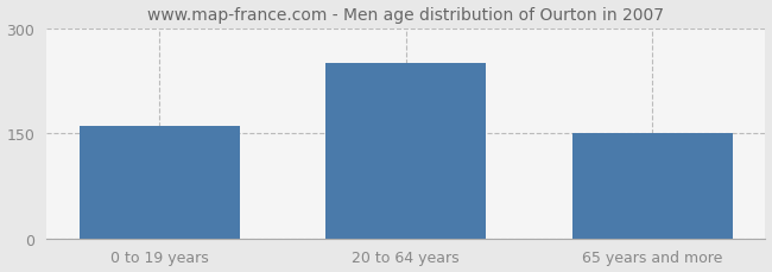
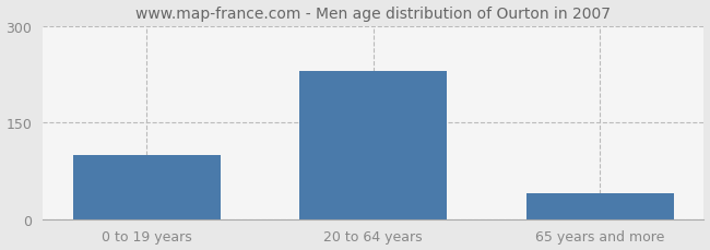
0 to 19 years: 160 -> 100
20 to 64 years: 250 -> 230
65 years and more: 150 -> 40
